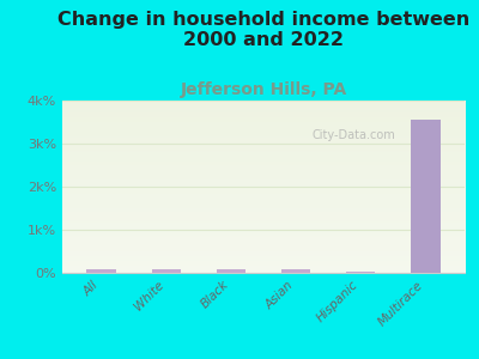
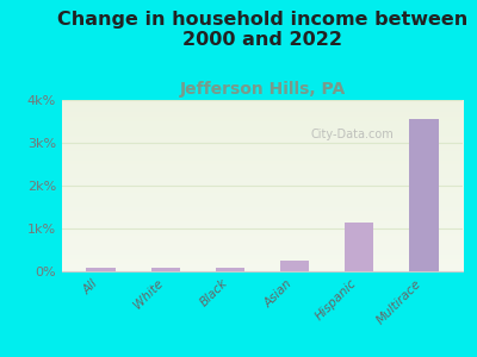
Asian: 0.08k% -> 0.25k%
Hispanic: 0.04k% -> 1.15k%
